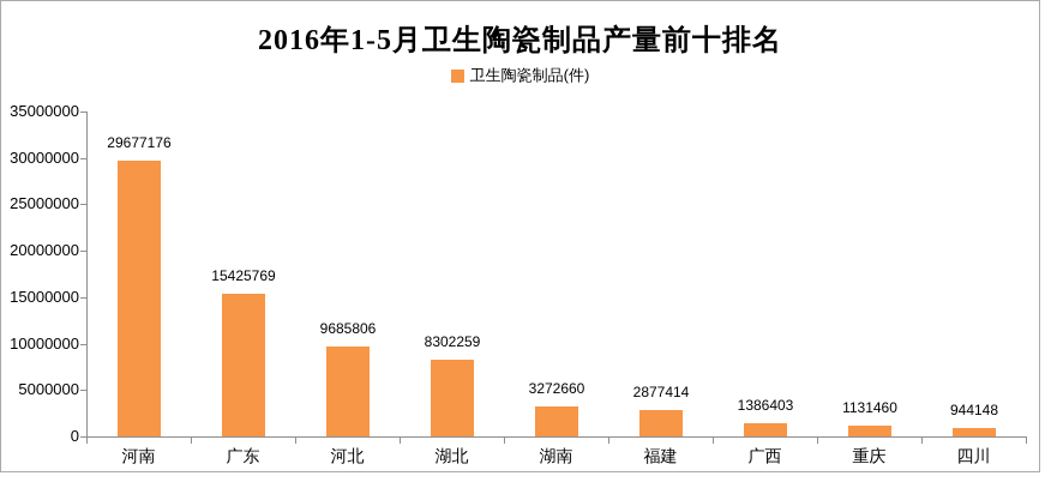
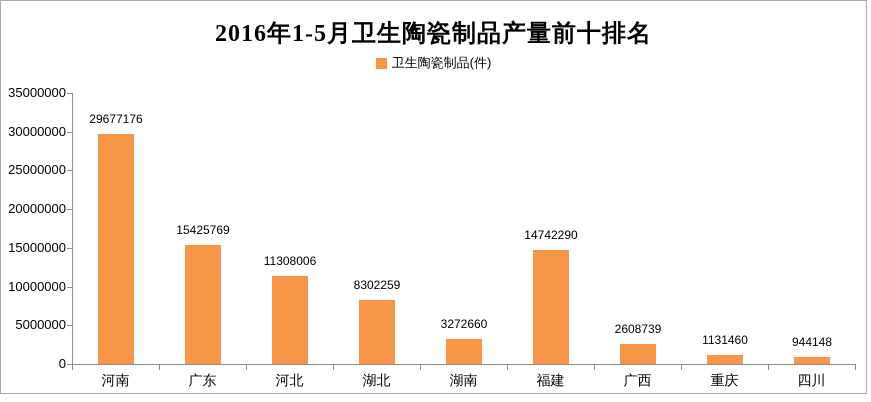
河北: 9685806 -> 11308006
福建: 2877414 -> 14742290
广西: 1386403 -> 2608739
